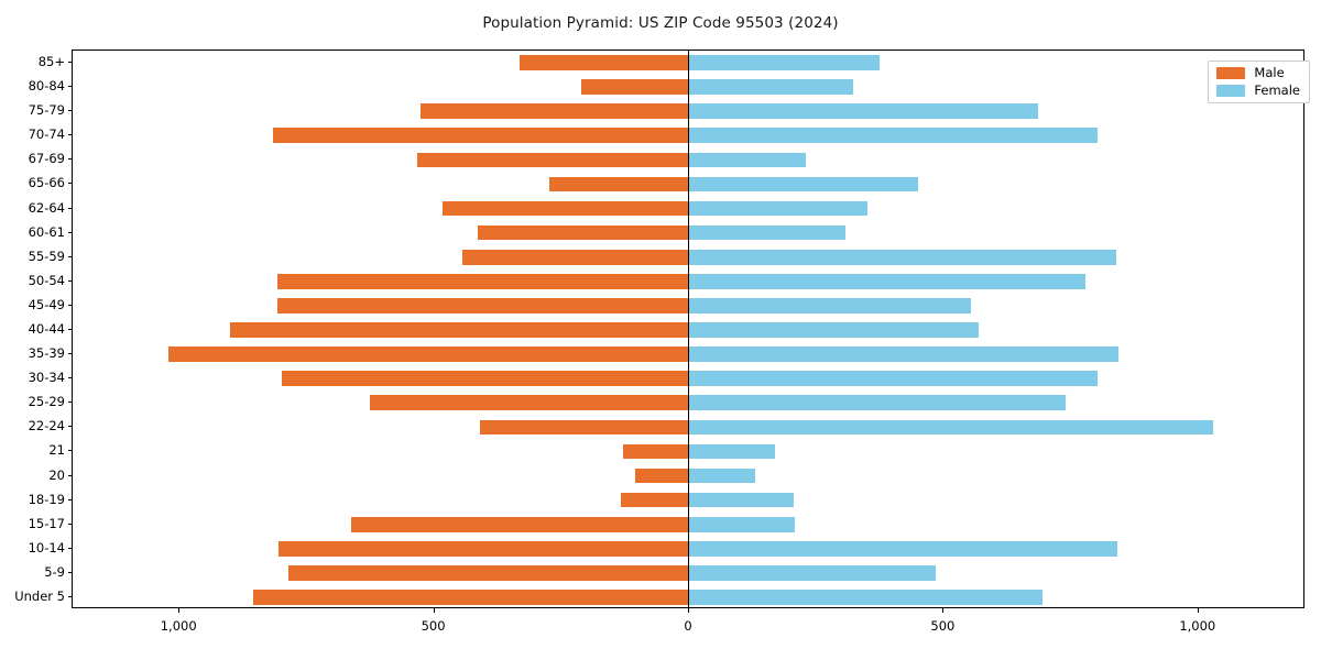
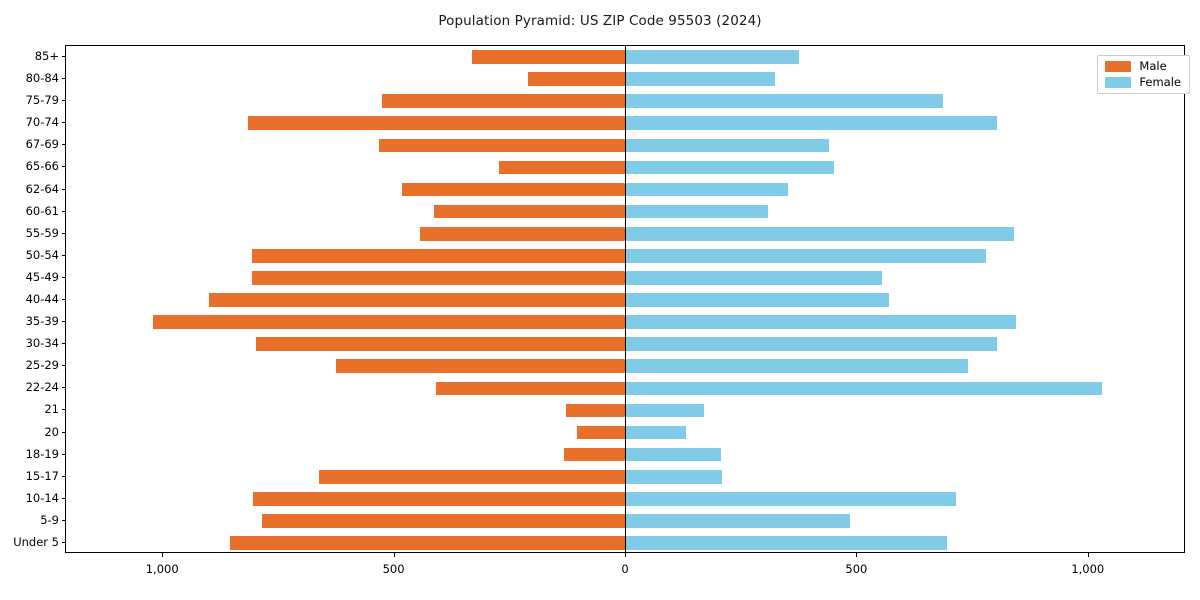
Female/67-69: 230 -> 440
Female/10-14: 840 -> 710
